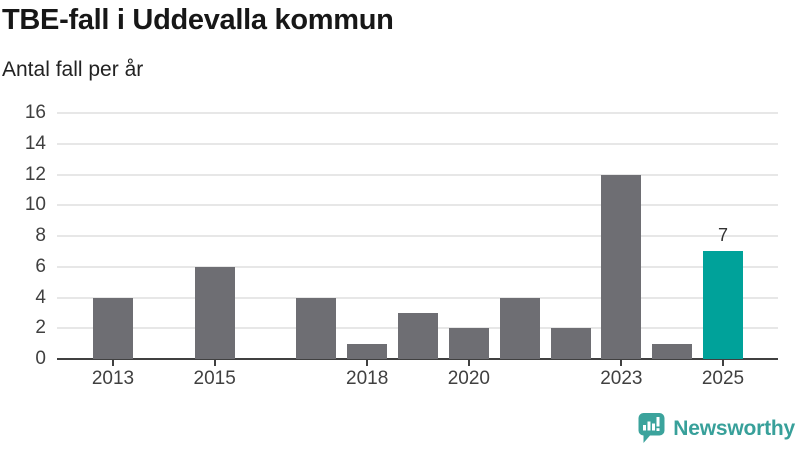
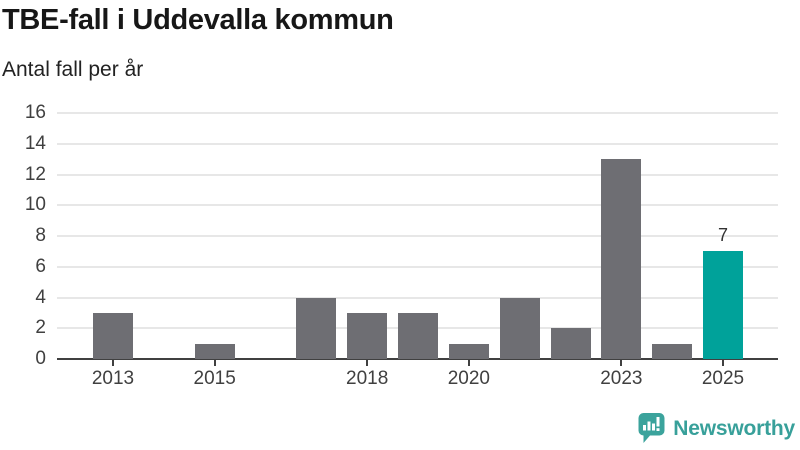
2013: 4 -> 3
2015: 6 -> 1
2018: 1 -> 3
2020: 2 -> 1
2023: 12 -> 13
